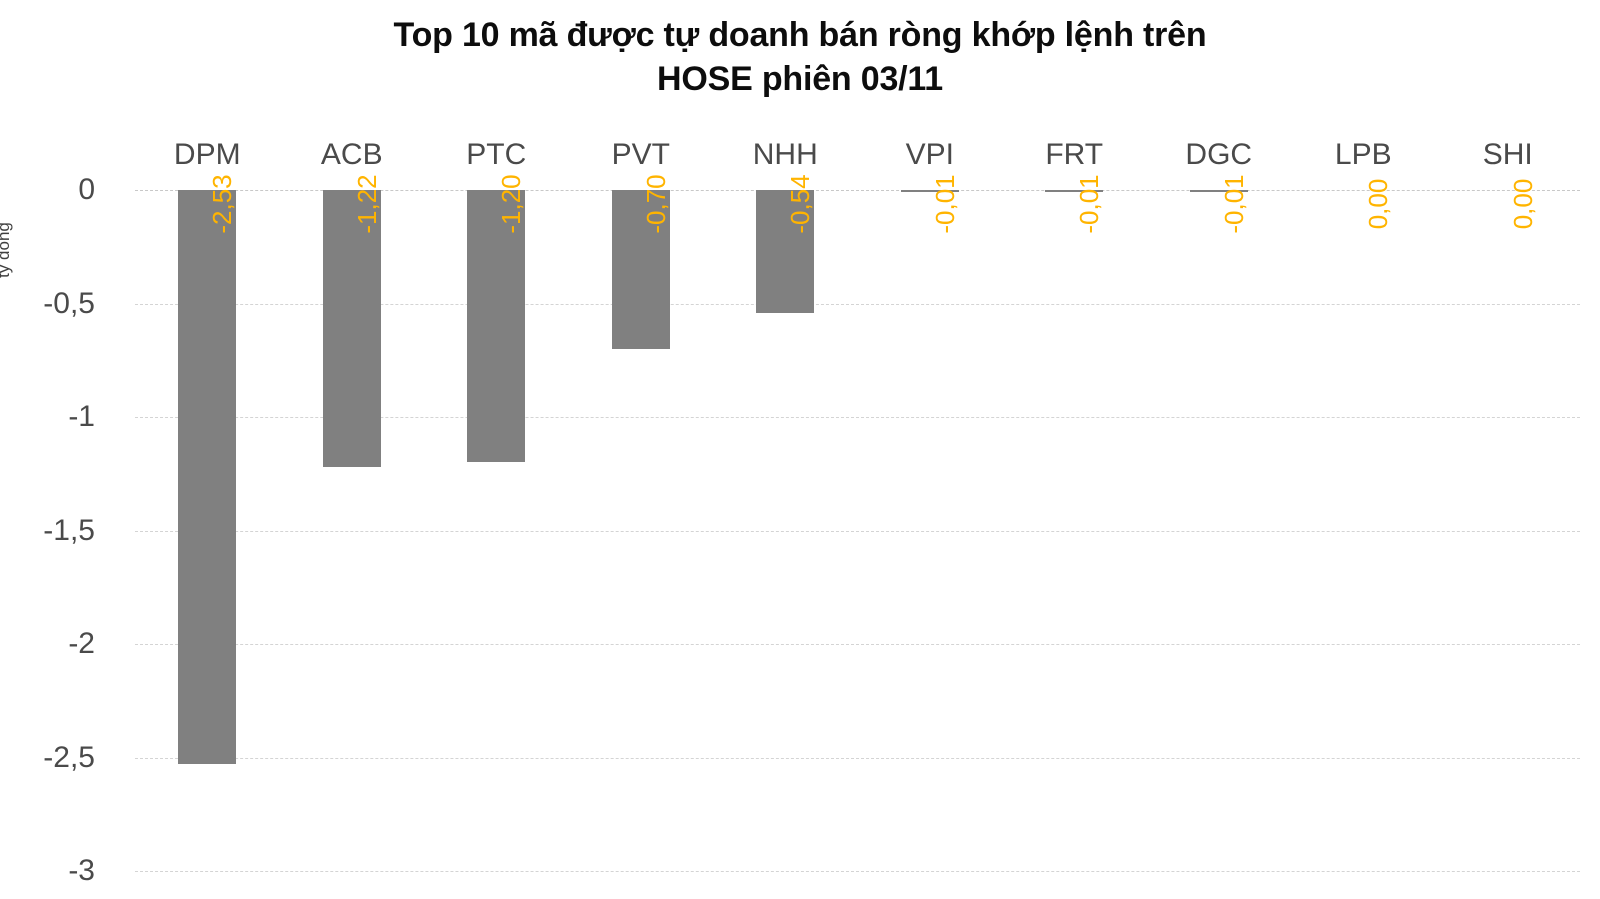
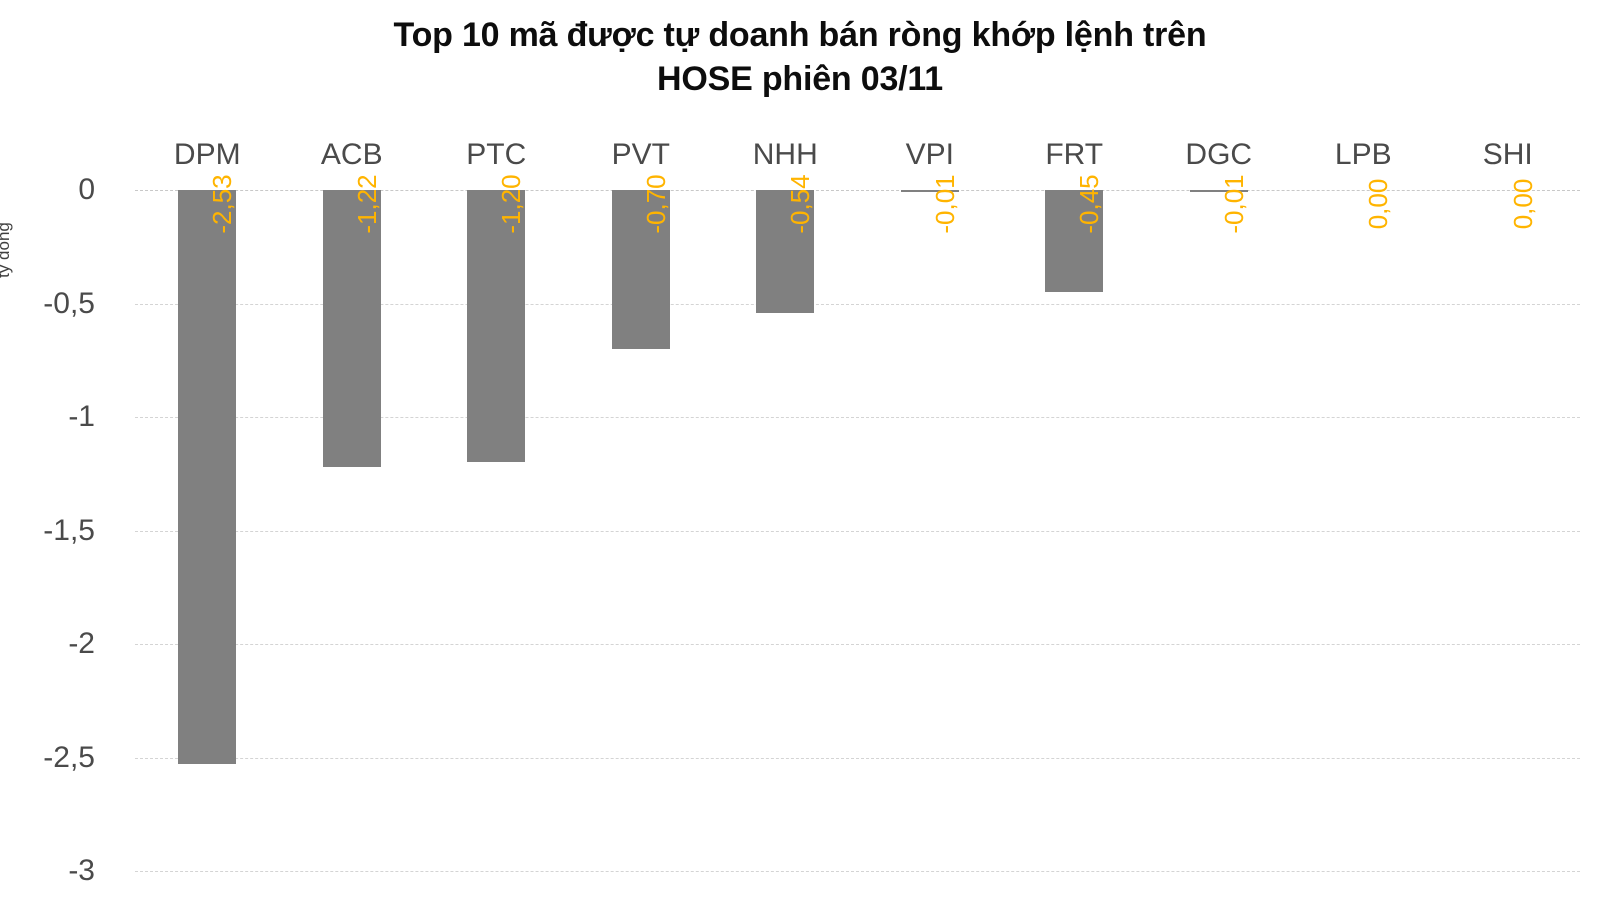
FRT: -0,01 -> -0,45
